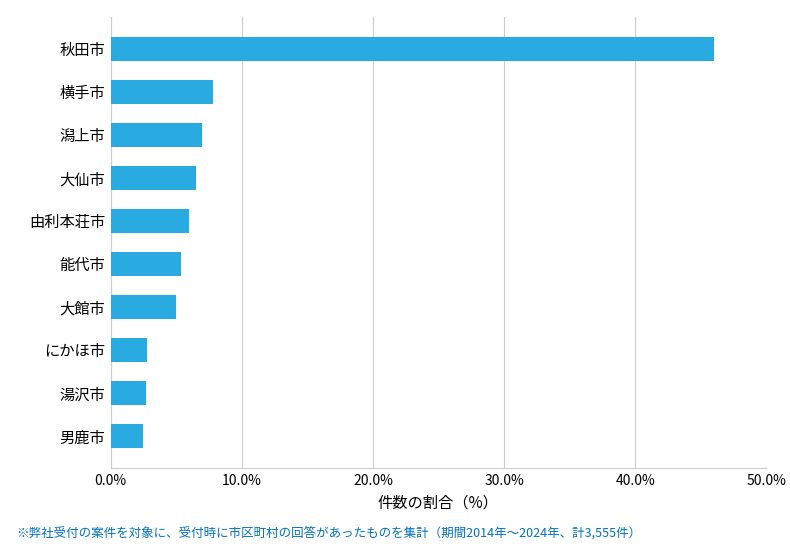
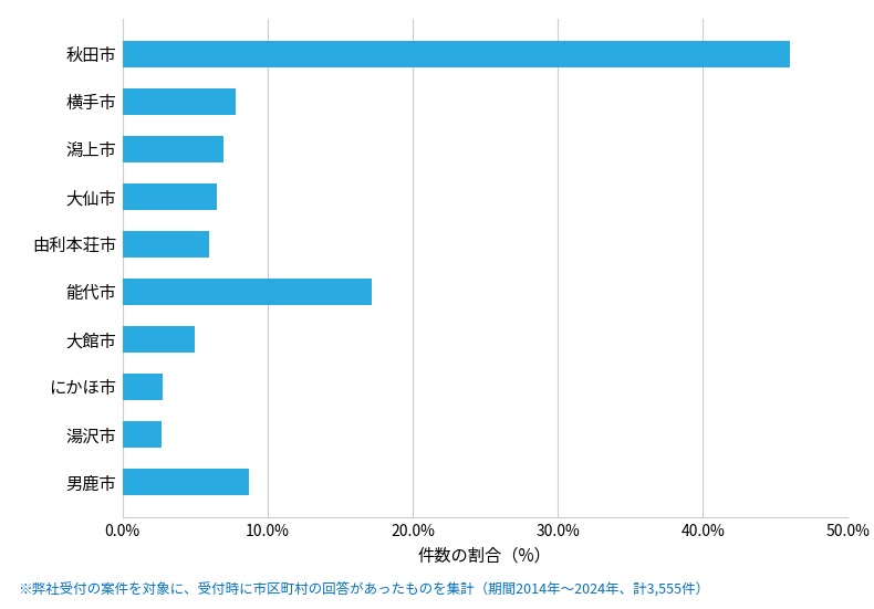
能代市: 5.4% -> 17.2%
男鹿市: 2.5% -> 8.7%
